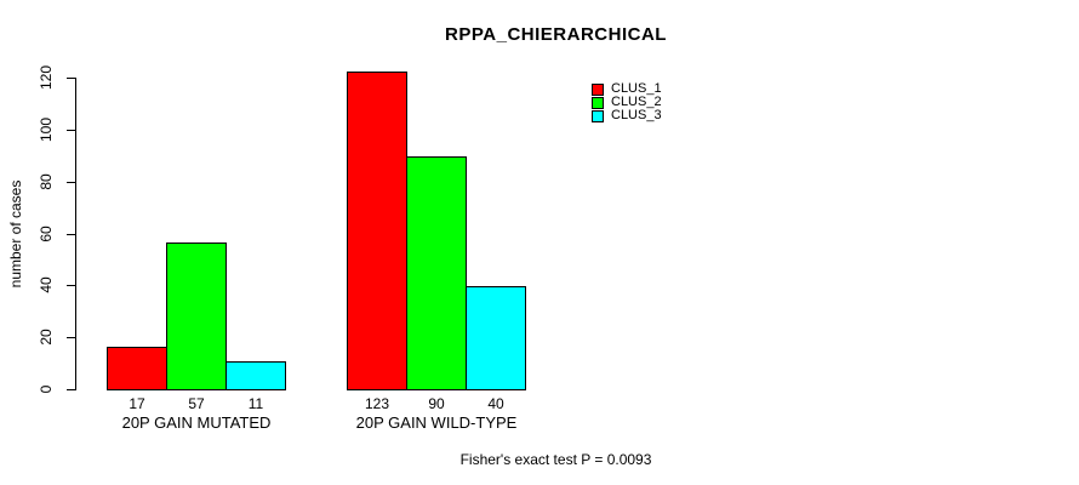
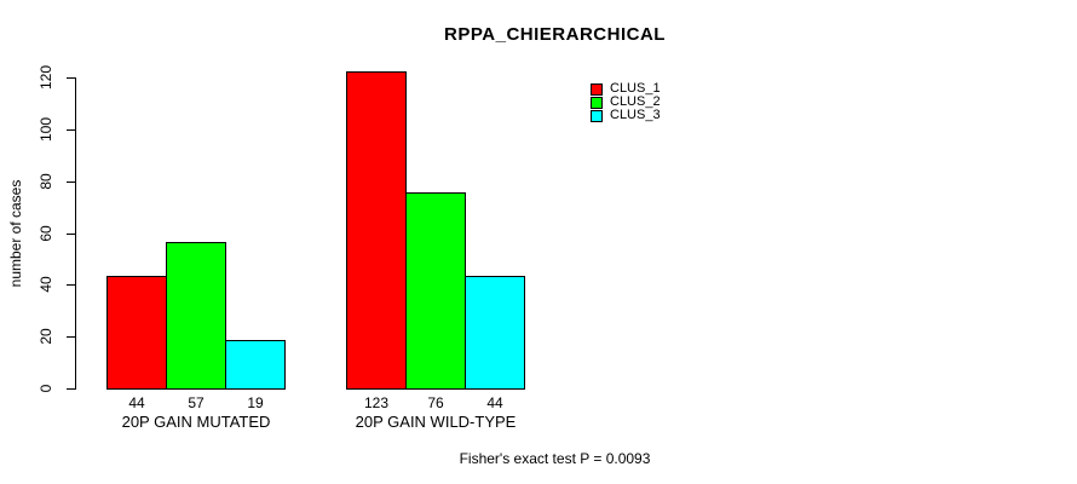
CLUS_1/20P GAIN MUTATED: 17 -> 44
CLUS_3/20P GAIN MUTATED: 11 -> 19
CLUS_2/20P GAIN WILD-TYPE: 90 -> 76
CLUS_3/20P GAIN WILD-TYPE: 40 -> 44
